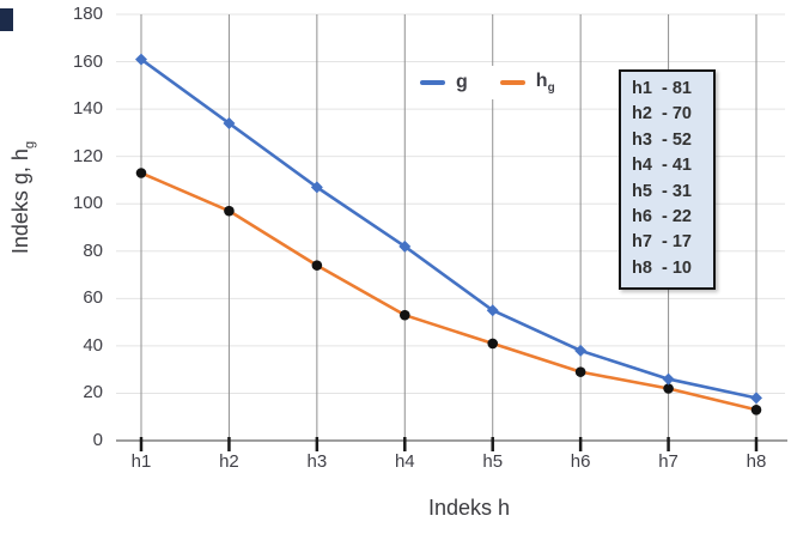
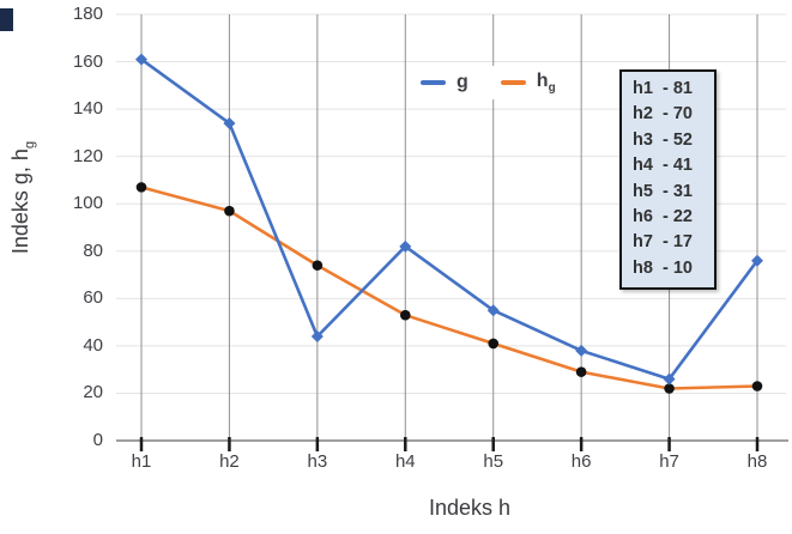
hg/h1: 113 -> 107
g/h3: 107 -> 44
g/h8: 18 -> 76
hg/h8: 13 -> 23
